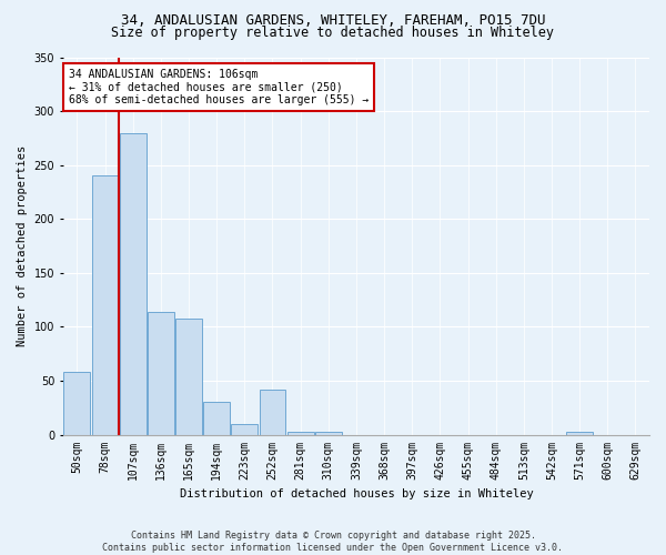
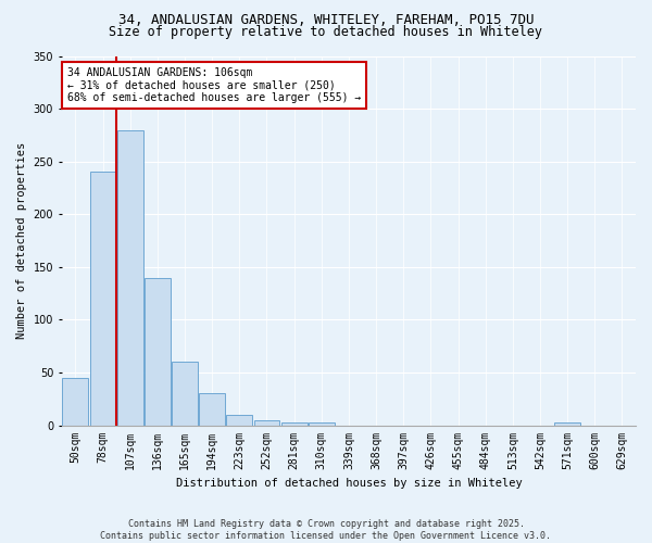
50sqm: 58 -> 45
136sqm: 114 -> 140
165sqm: 108 -> 60
252sqm: 42 -> 5
